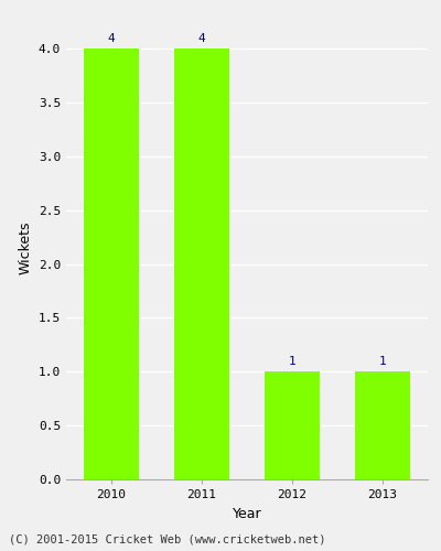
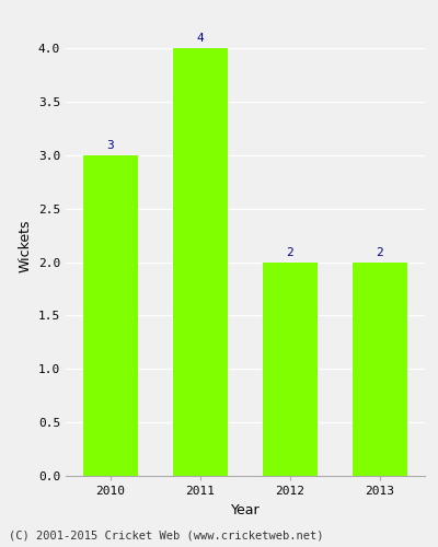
2010: 4 -> 3
2012: 1 -> 2
2013: 1 -> 2
